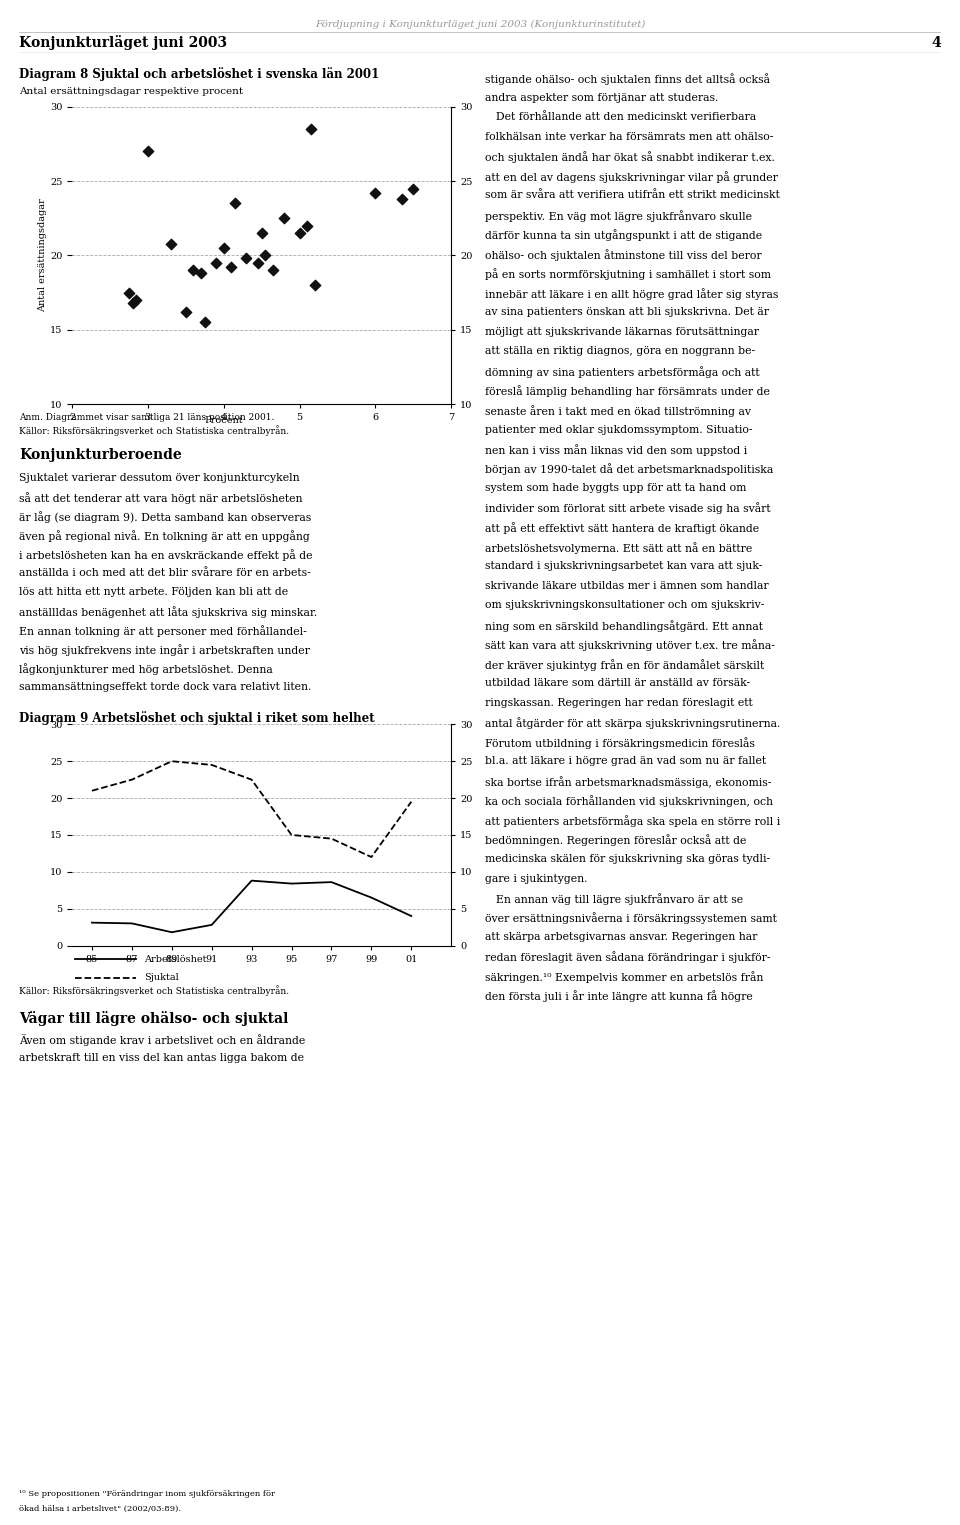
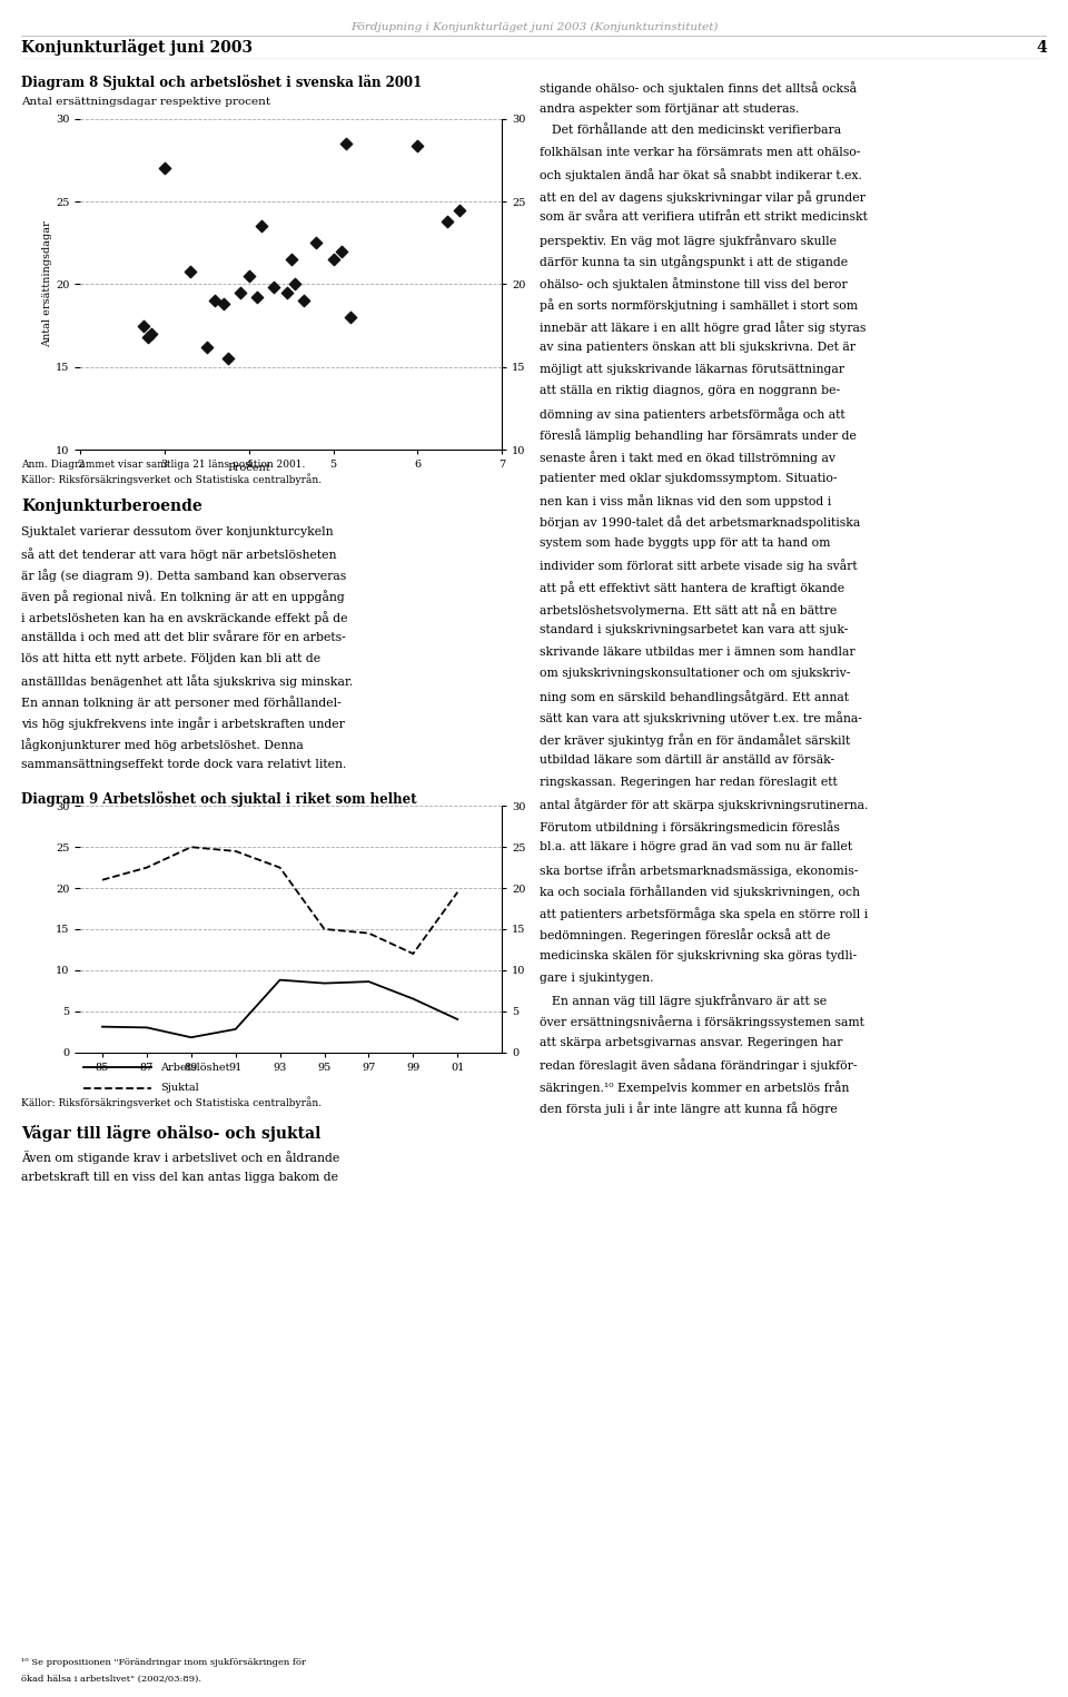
6: 24.2 -> 28.4
